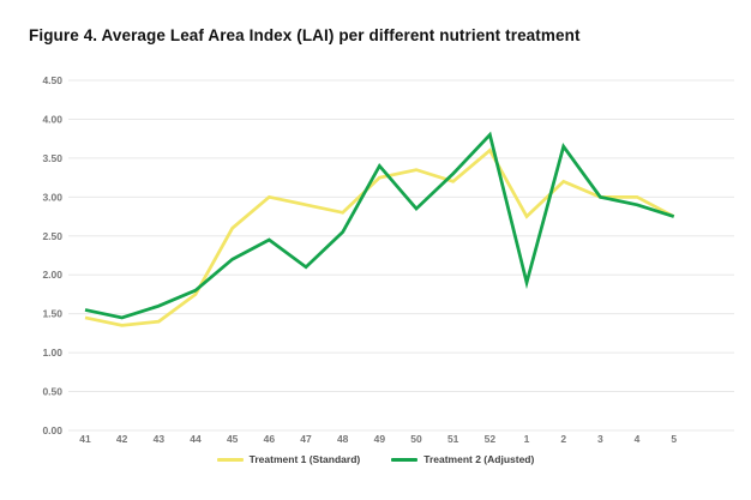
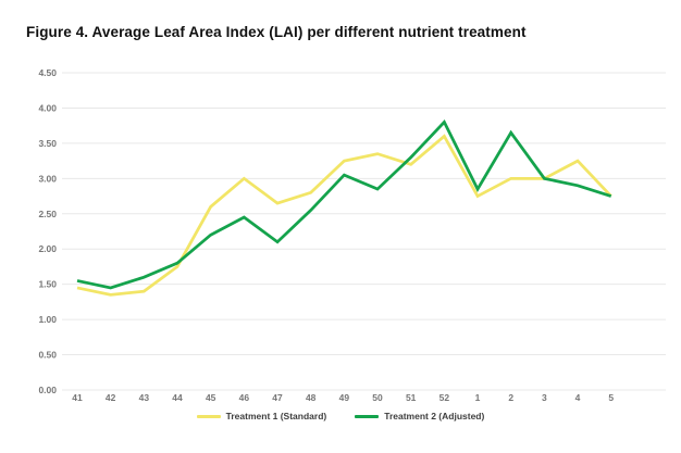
Treatment 1 (Standard)/47: 2.9 -> 2.6
Treatment 2 (Adjusted)/49: 3.4 -> 3.0
Treatment 2 (Adjusted)/1: 1.9 -> 2.9
Treatment 1 (Standard)/2: 3.2 -> 3.0
Treatment 1 (Standard)/4: 3.0 -> 3.2
